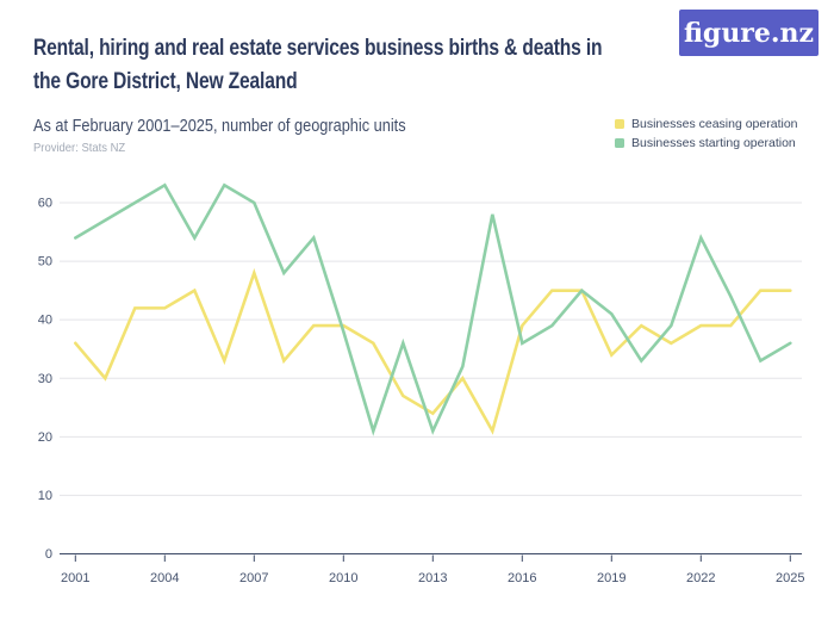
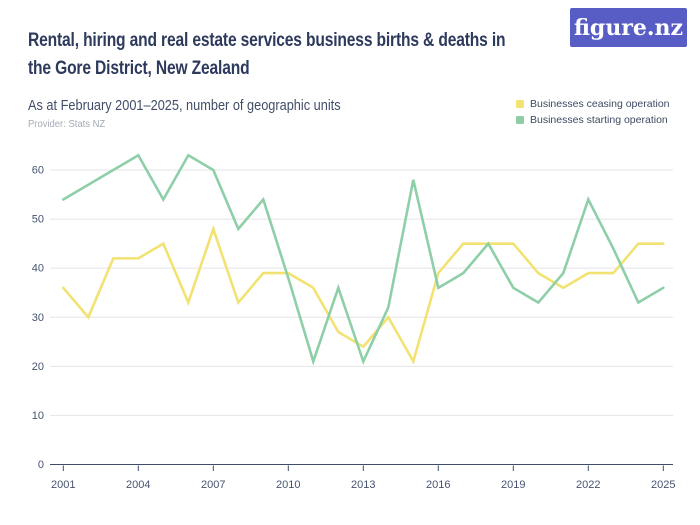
Businesses ceasing operation/2019: 34 -> 45
Businesses starting operation/2019: 41 -> 36
